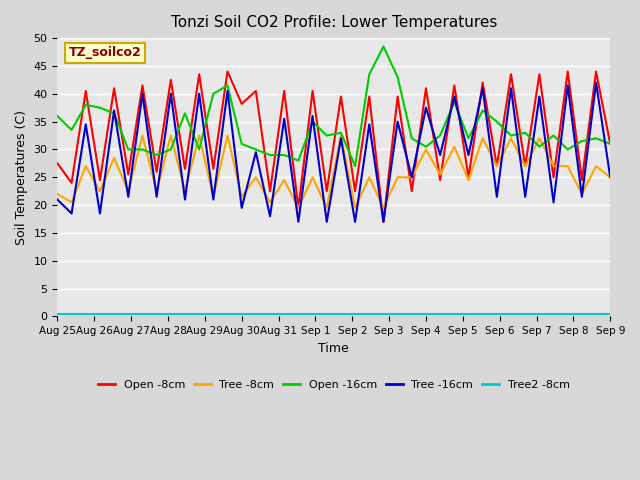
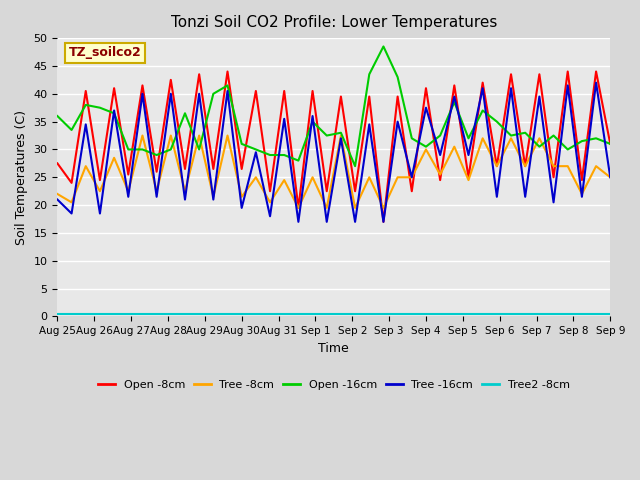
Open -8cm/Aug 30: 38.2 -> 26.5
